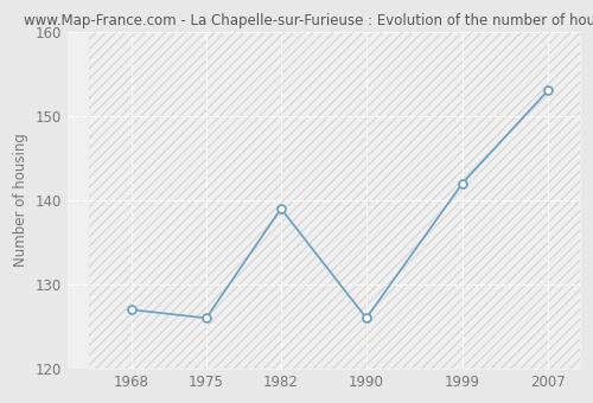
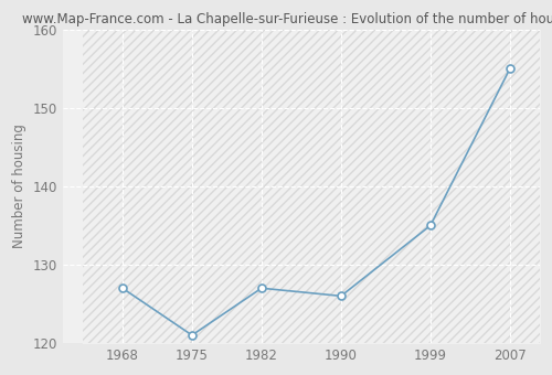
1975: 126 -> 121
1982: 139 -> 127
1999: 142 -> 135
2007: 153 -> 155
